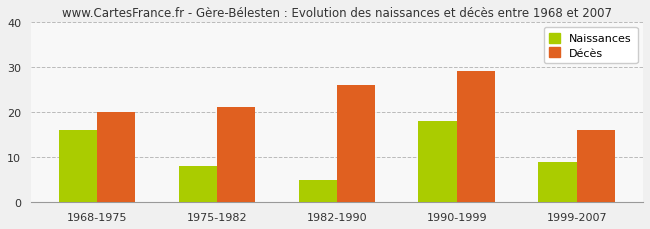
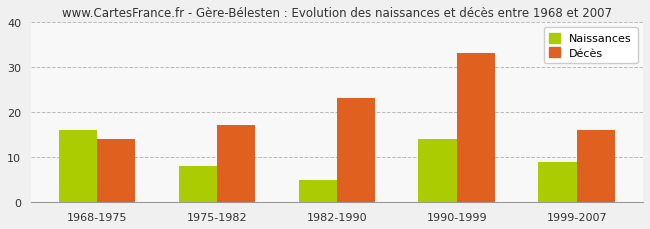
Décès/1968-1975: 20 -> 14
Décès/1975-1982: 21 -> 17
Décès/1982-1990: 26 -> 23
Naissances/1990-1999: 18 -> 14
Décès/1990-1999: 29 -> 33
